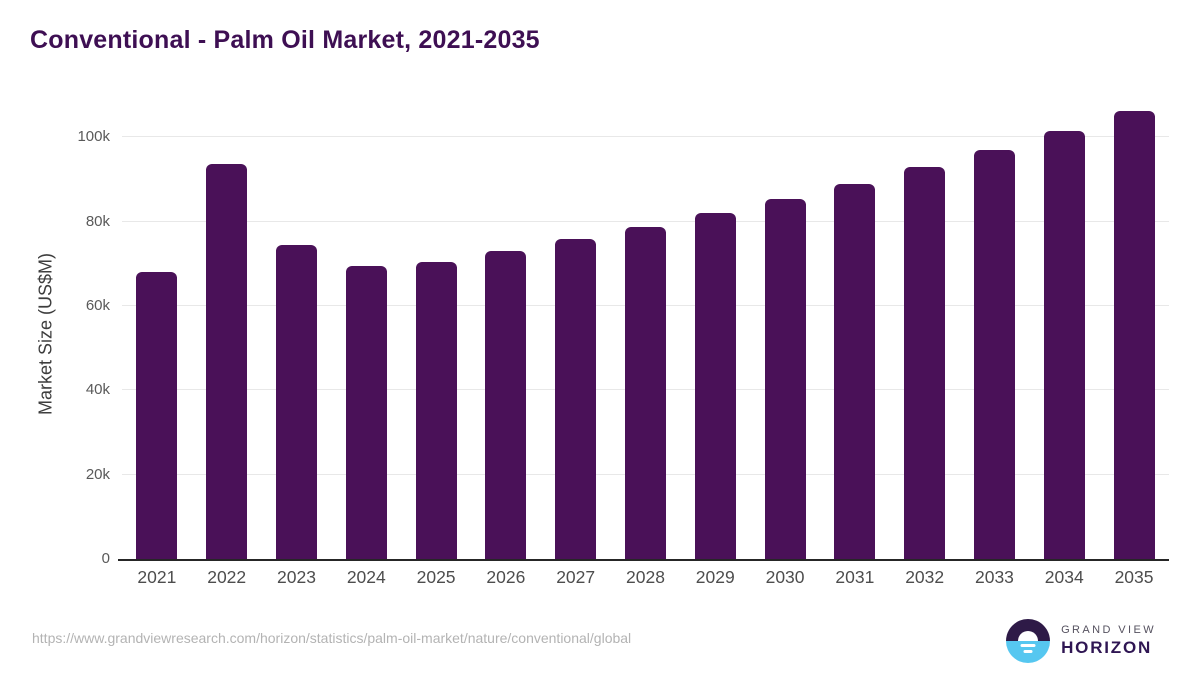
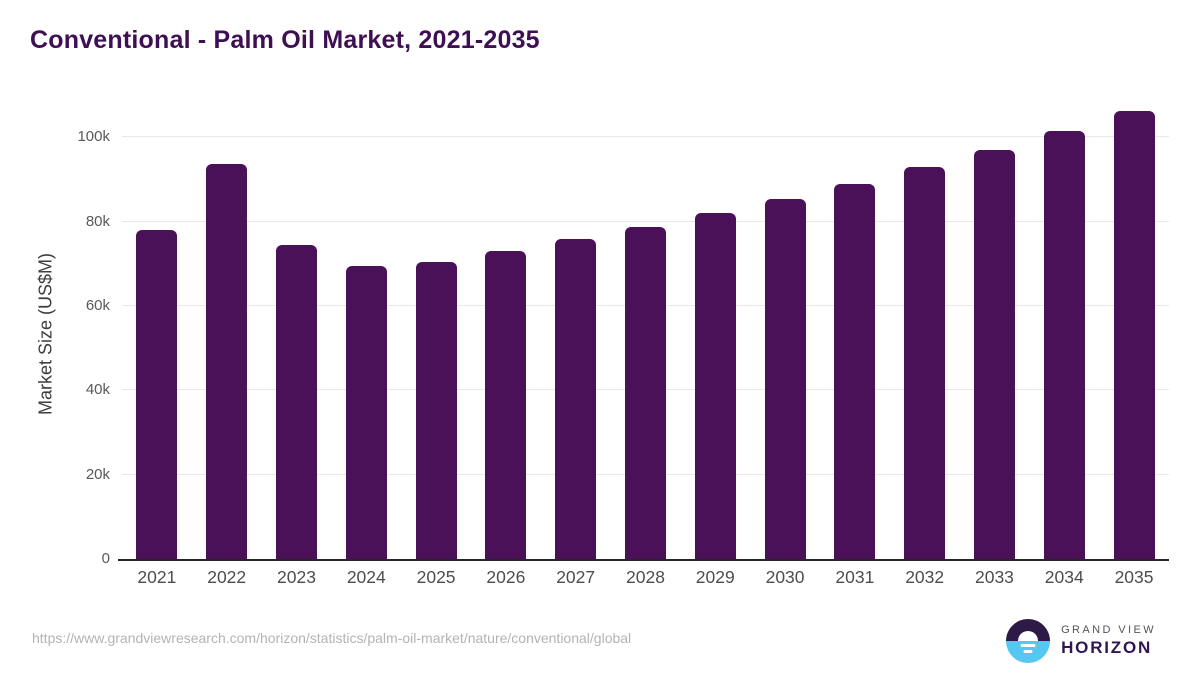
2021: 68k -> 78k
